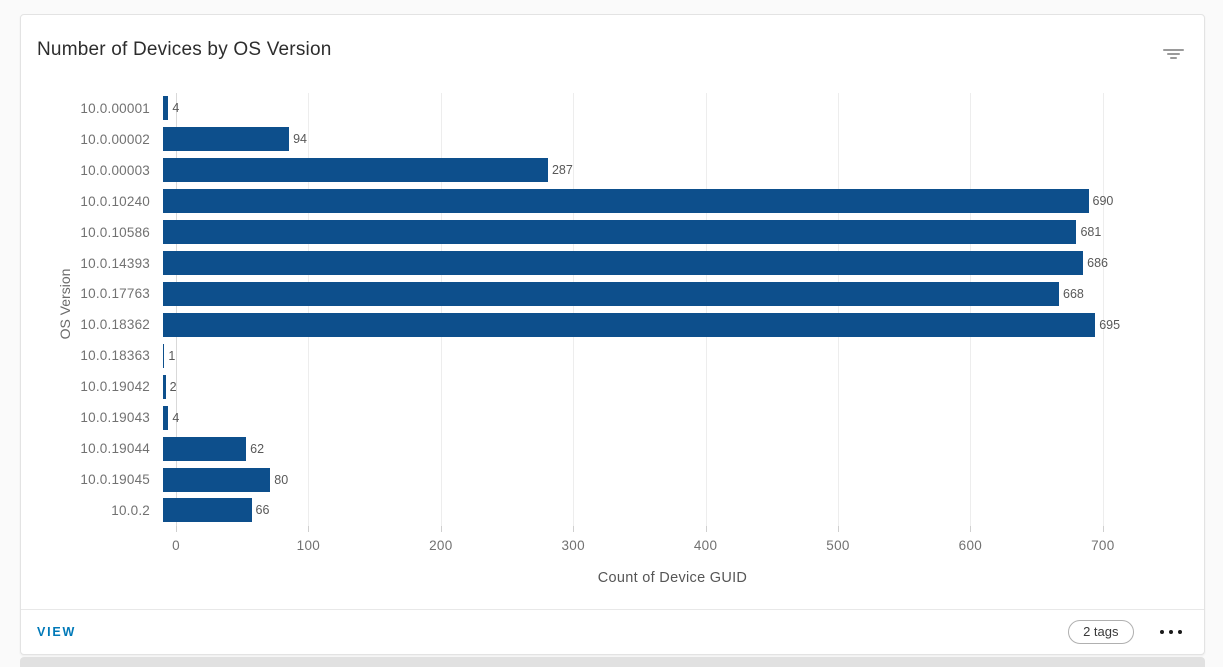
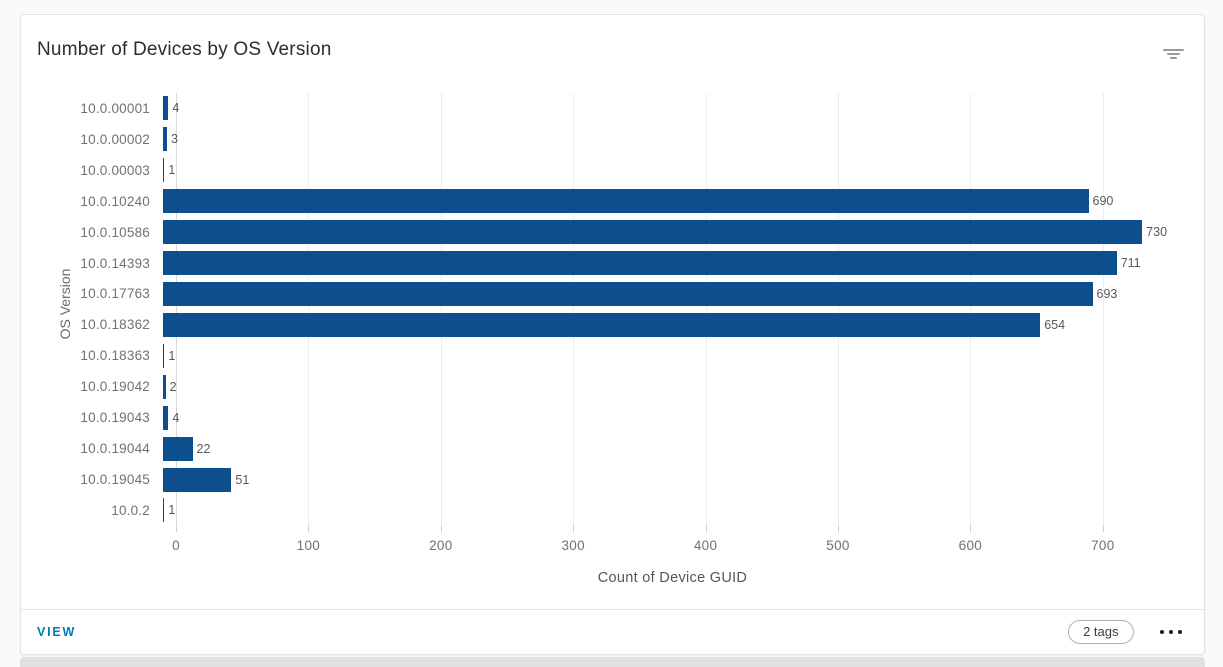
10.0.00002: 94 -> 3
10.0.00003: 287 -> 1
10.0.10586: 681 -> 730
10.0.14393: 686 -> 711
10.0.17763: 668 -> 693
10.0.18362: 695 -> 654
10.0.19044: 62 -> 22
10.0.19045: 80 -> 51
10.0.2: 66 -> 1
